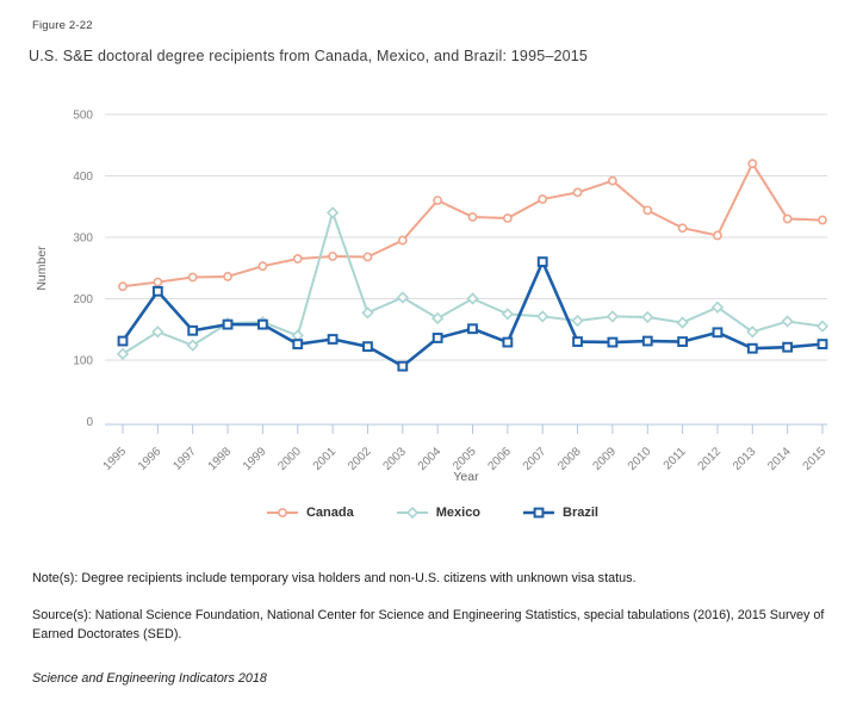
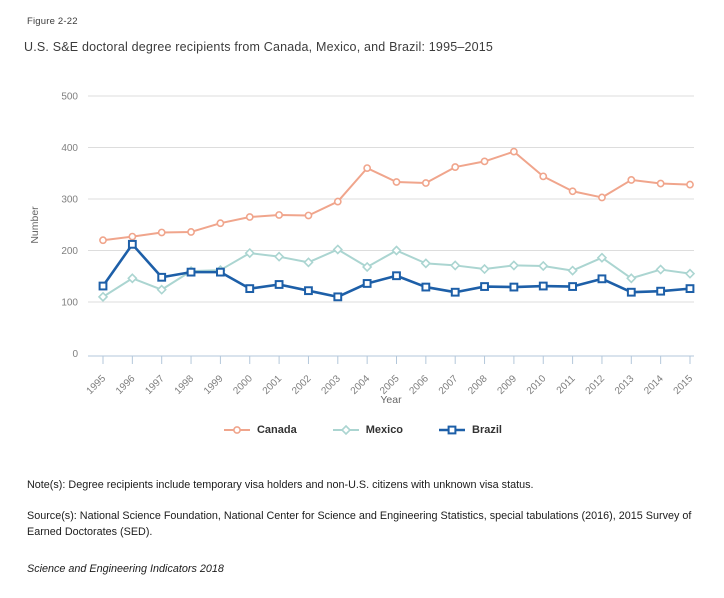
Mexico/2000: 140 -> 200
Mexico/2001: 340 -> 190
Brazil/2003: 90 -> 110
Brazil/2007: 260 -> 120
Canada/2013: 420 -> 340
